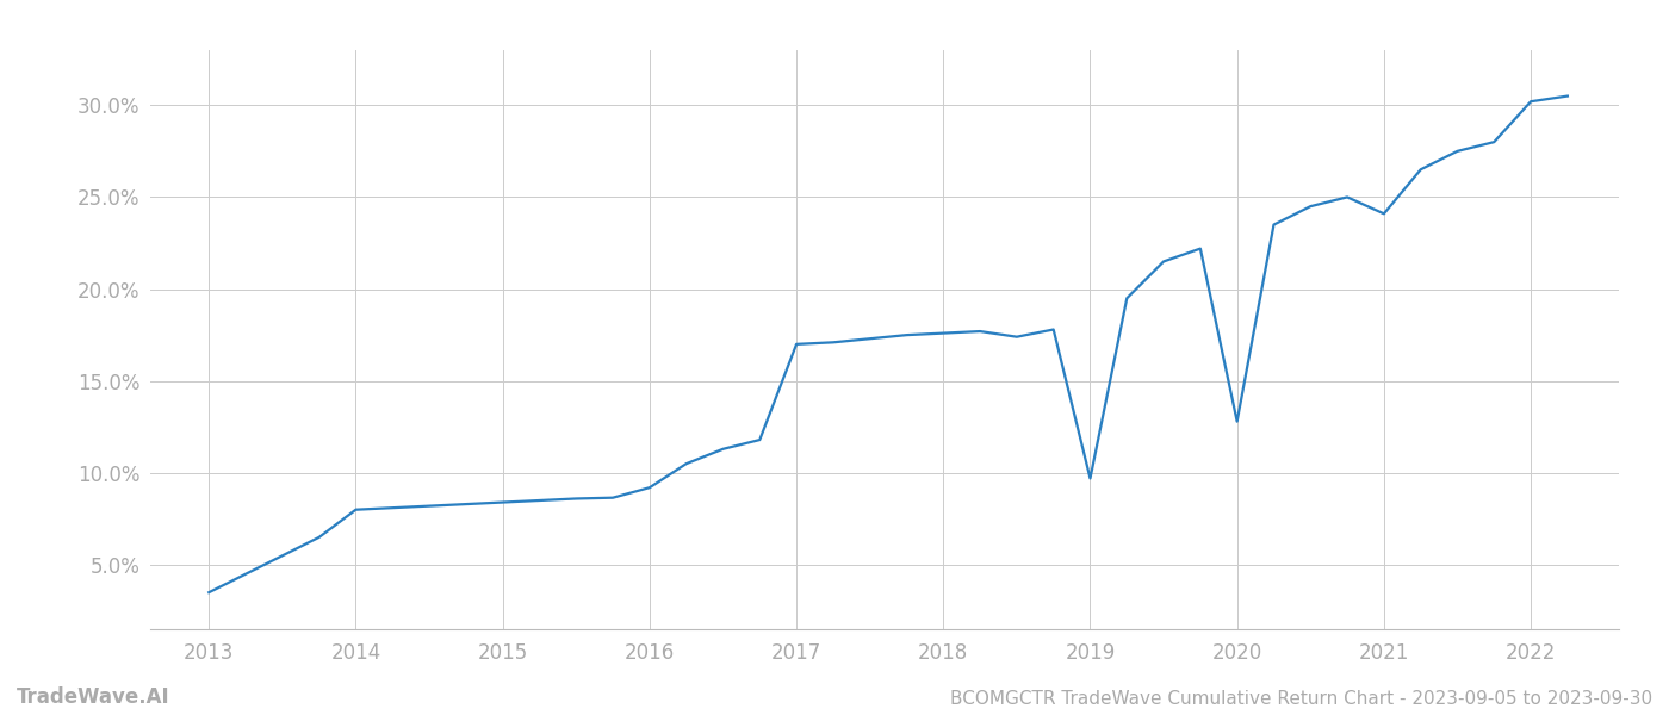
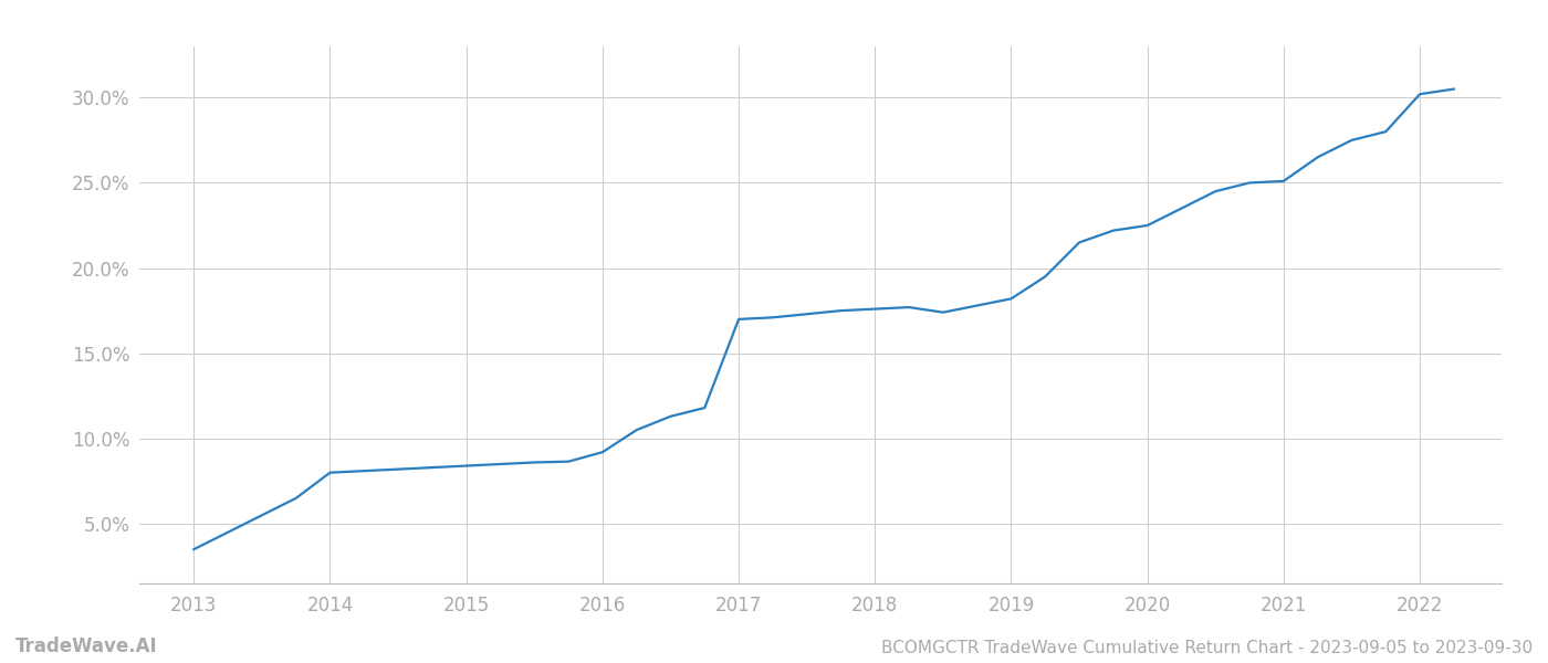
2019: 9.7% -> 18.2%
2020: 12.8% -> 22.5%
2021: 24.1% -> 25.1%
